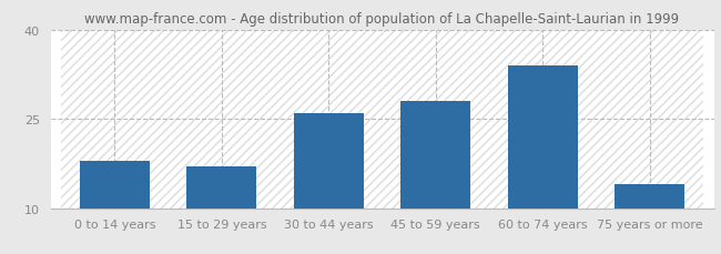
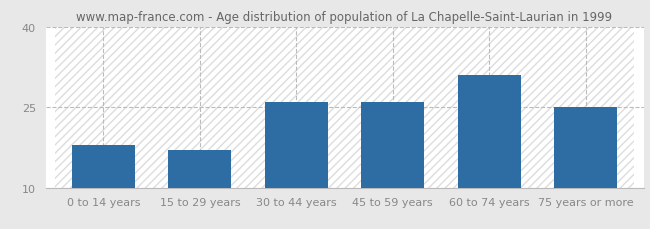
45 to 59 years: 28 -> 26
60 to 74 years: 34 -> 31
75 years or more: 14 -> 25
